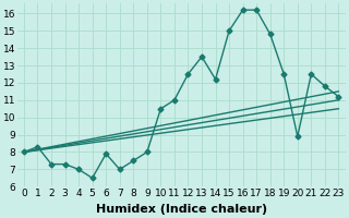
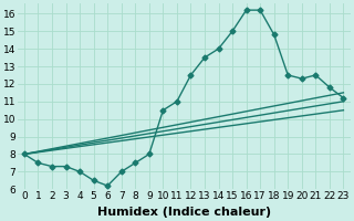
1: 8.3 -> 7.5
6: 7.9 -> 6.2
14: 12.2 -> 14.0
20: 8.9 -> 12.3
